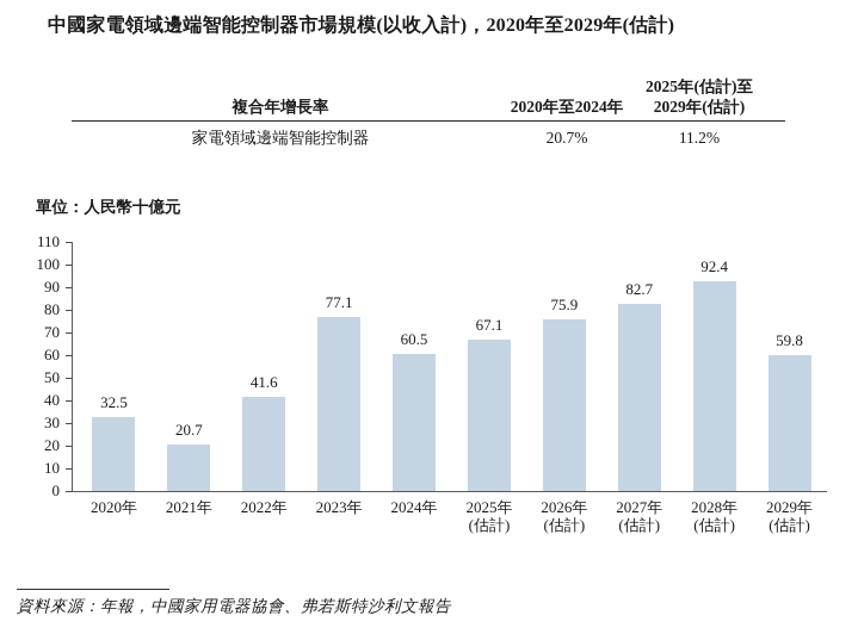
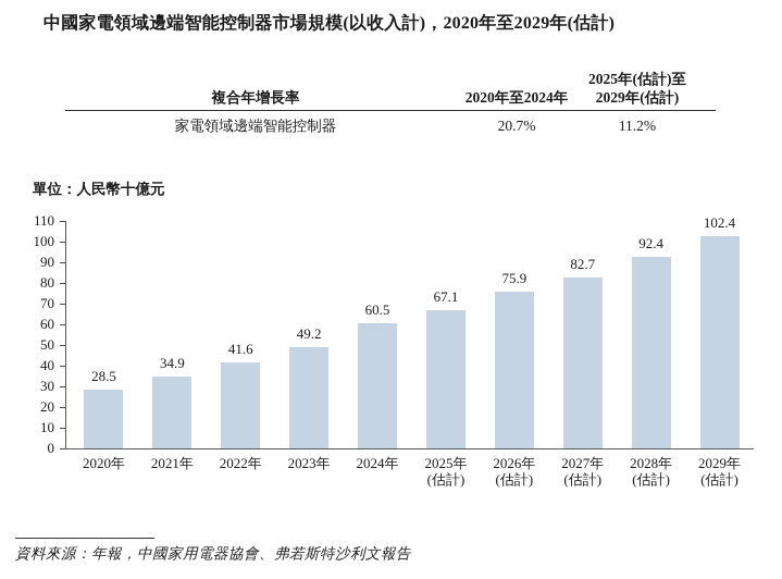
2020年: 32.5 -> 28.5
2021年: 20.7 -> 34.9
2023年: 77.1 -> 49.2
2029年 (估計): 59.8 -> 102.4
